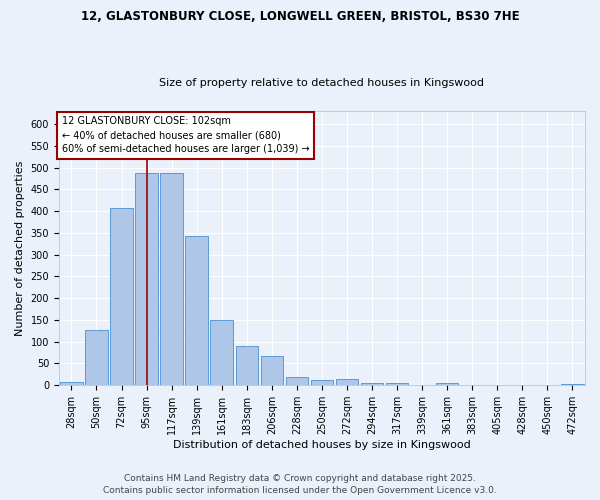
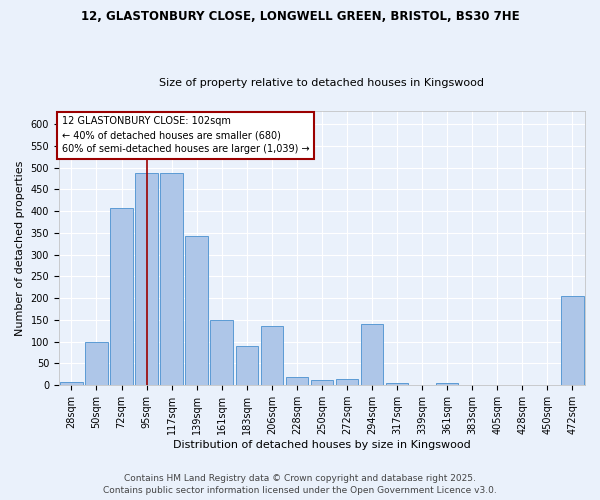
50sqm: 128 -> 100
206sqm: 68 -> 135
294sqm: 6 -> 140
472sqm: 3 -> 205
